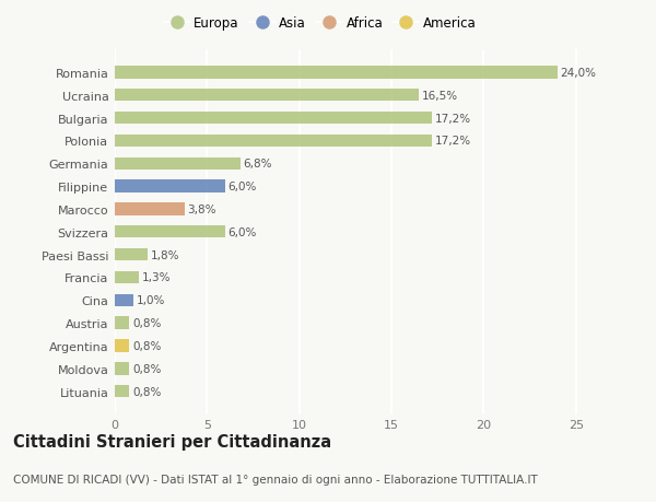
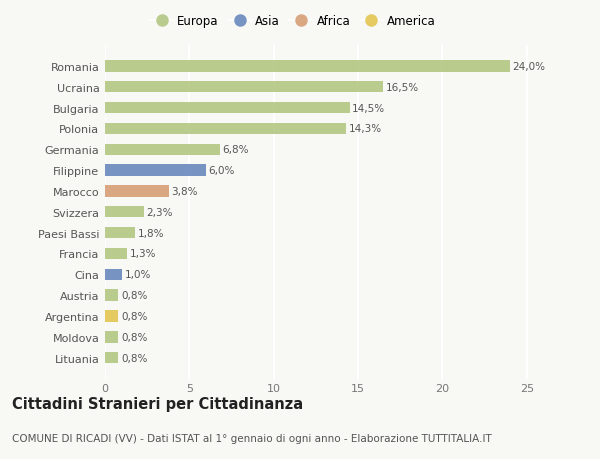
Bulgaria: 17,2% -> 14,5%
Polonia: 17,2% -> 14,3%
Svizzera: 6,0% -> 2,3%
